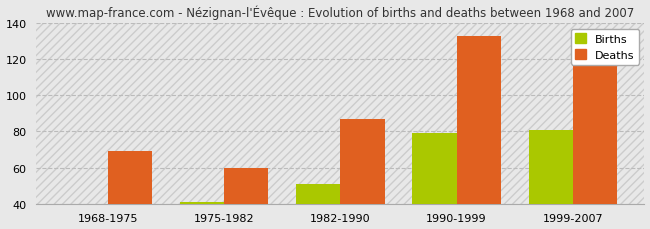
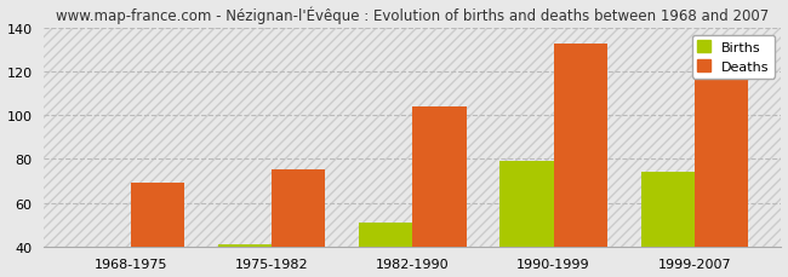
Deaths/1975-1982: 60 -> 75
Deaths/1982-1990: 87 -> 104
Births/1999-2007: 81 -> 74
